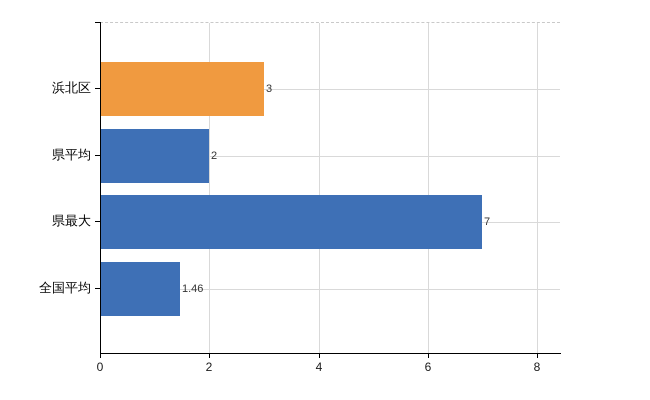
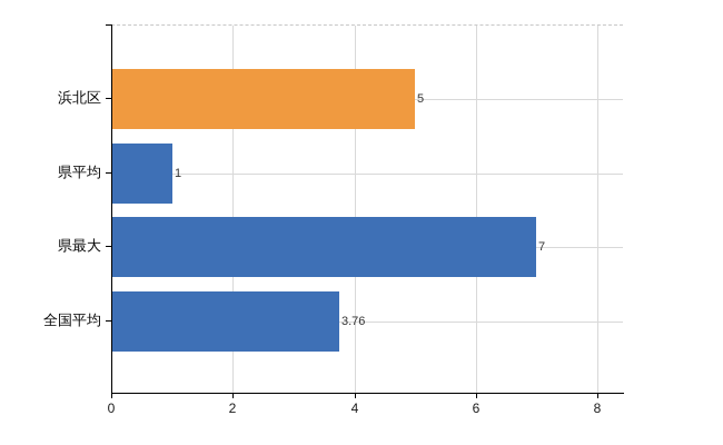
浜北区: 3 -> 5
県平均: 2 -> 1
全国平均: 1.46 -> 3.76
